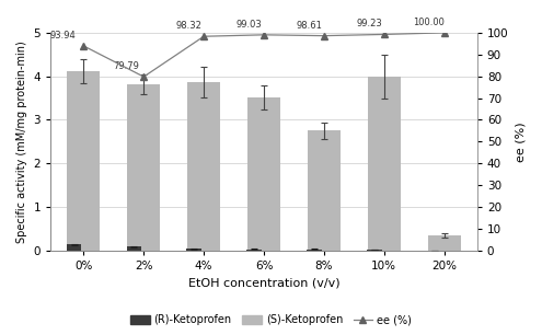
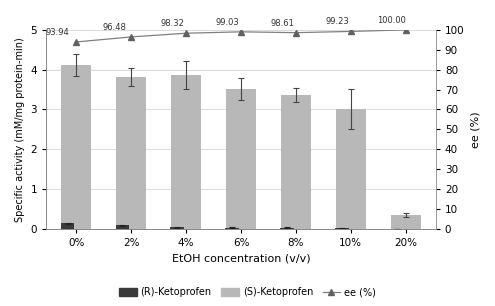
ee (%)/2%: 79.79 -> 96.48
(S)-Ketoprofen/8%: 2.75 -> 3.37
(S)-Ketoprofen/10%: 4.00 -> 3.02
